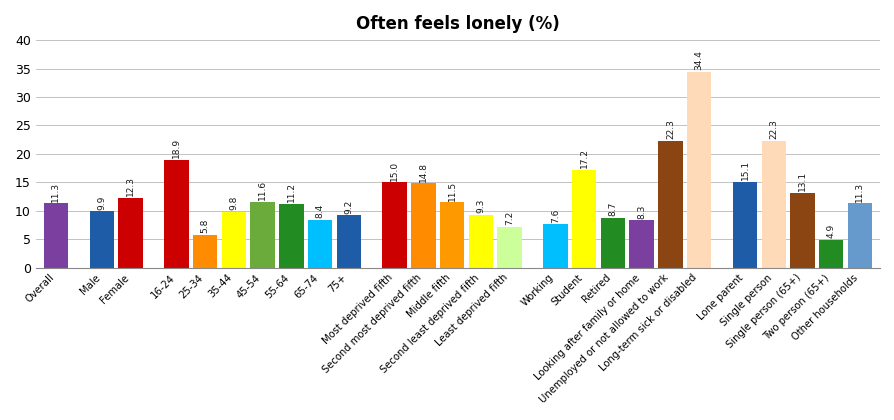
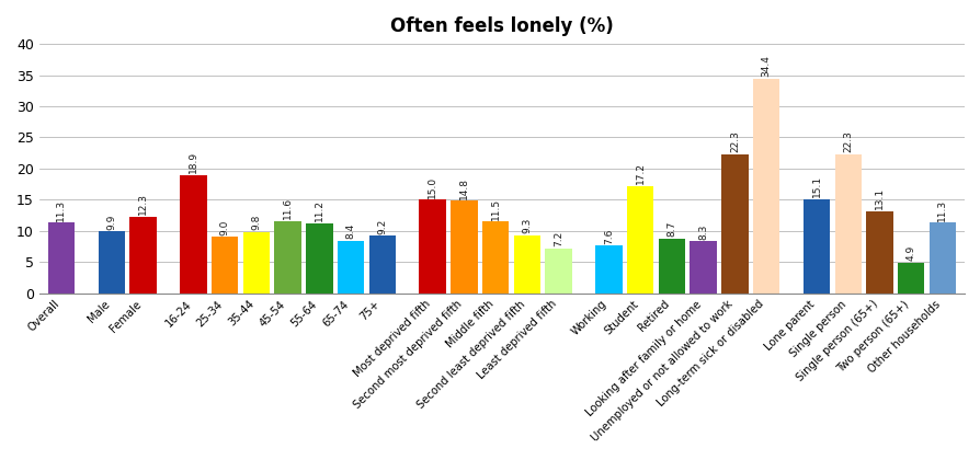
25-34: 5.8 -> 9.0
